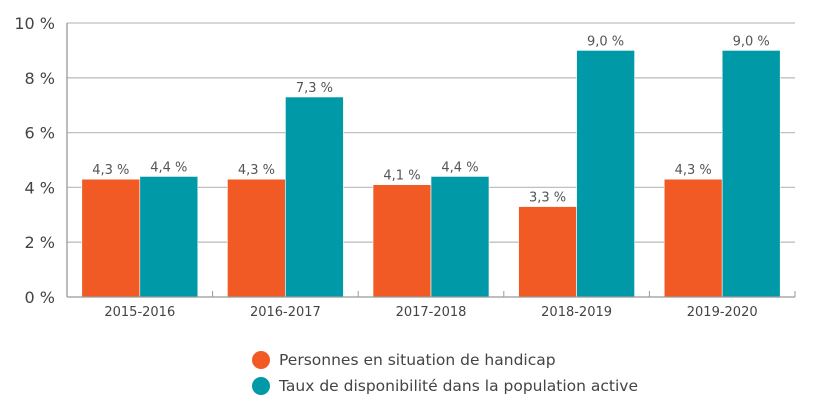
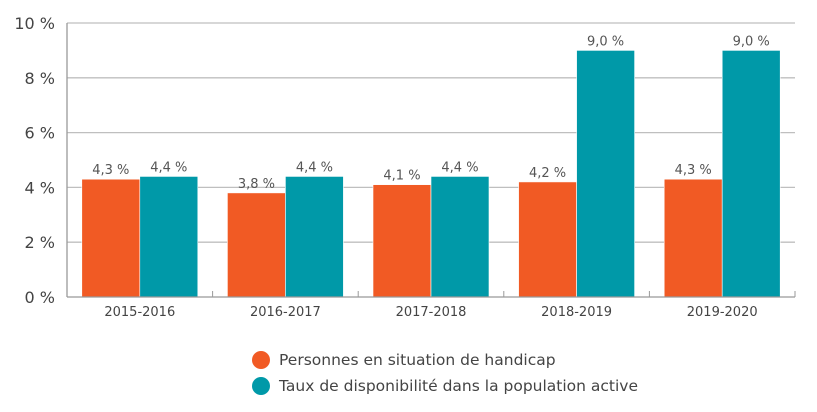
Personnes en situation de handicap/2016-2017: 4,3 -> 3,8
Taux de disponibilité dans la population active/2016-2017: 7,3 -> 4,4
Personnes en situation de handicap/2018-2019: 3,3 -> 4,2
